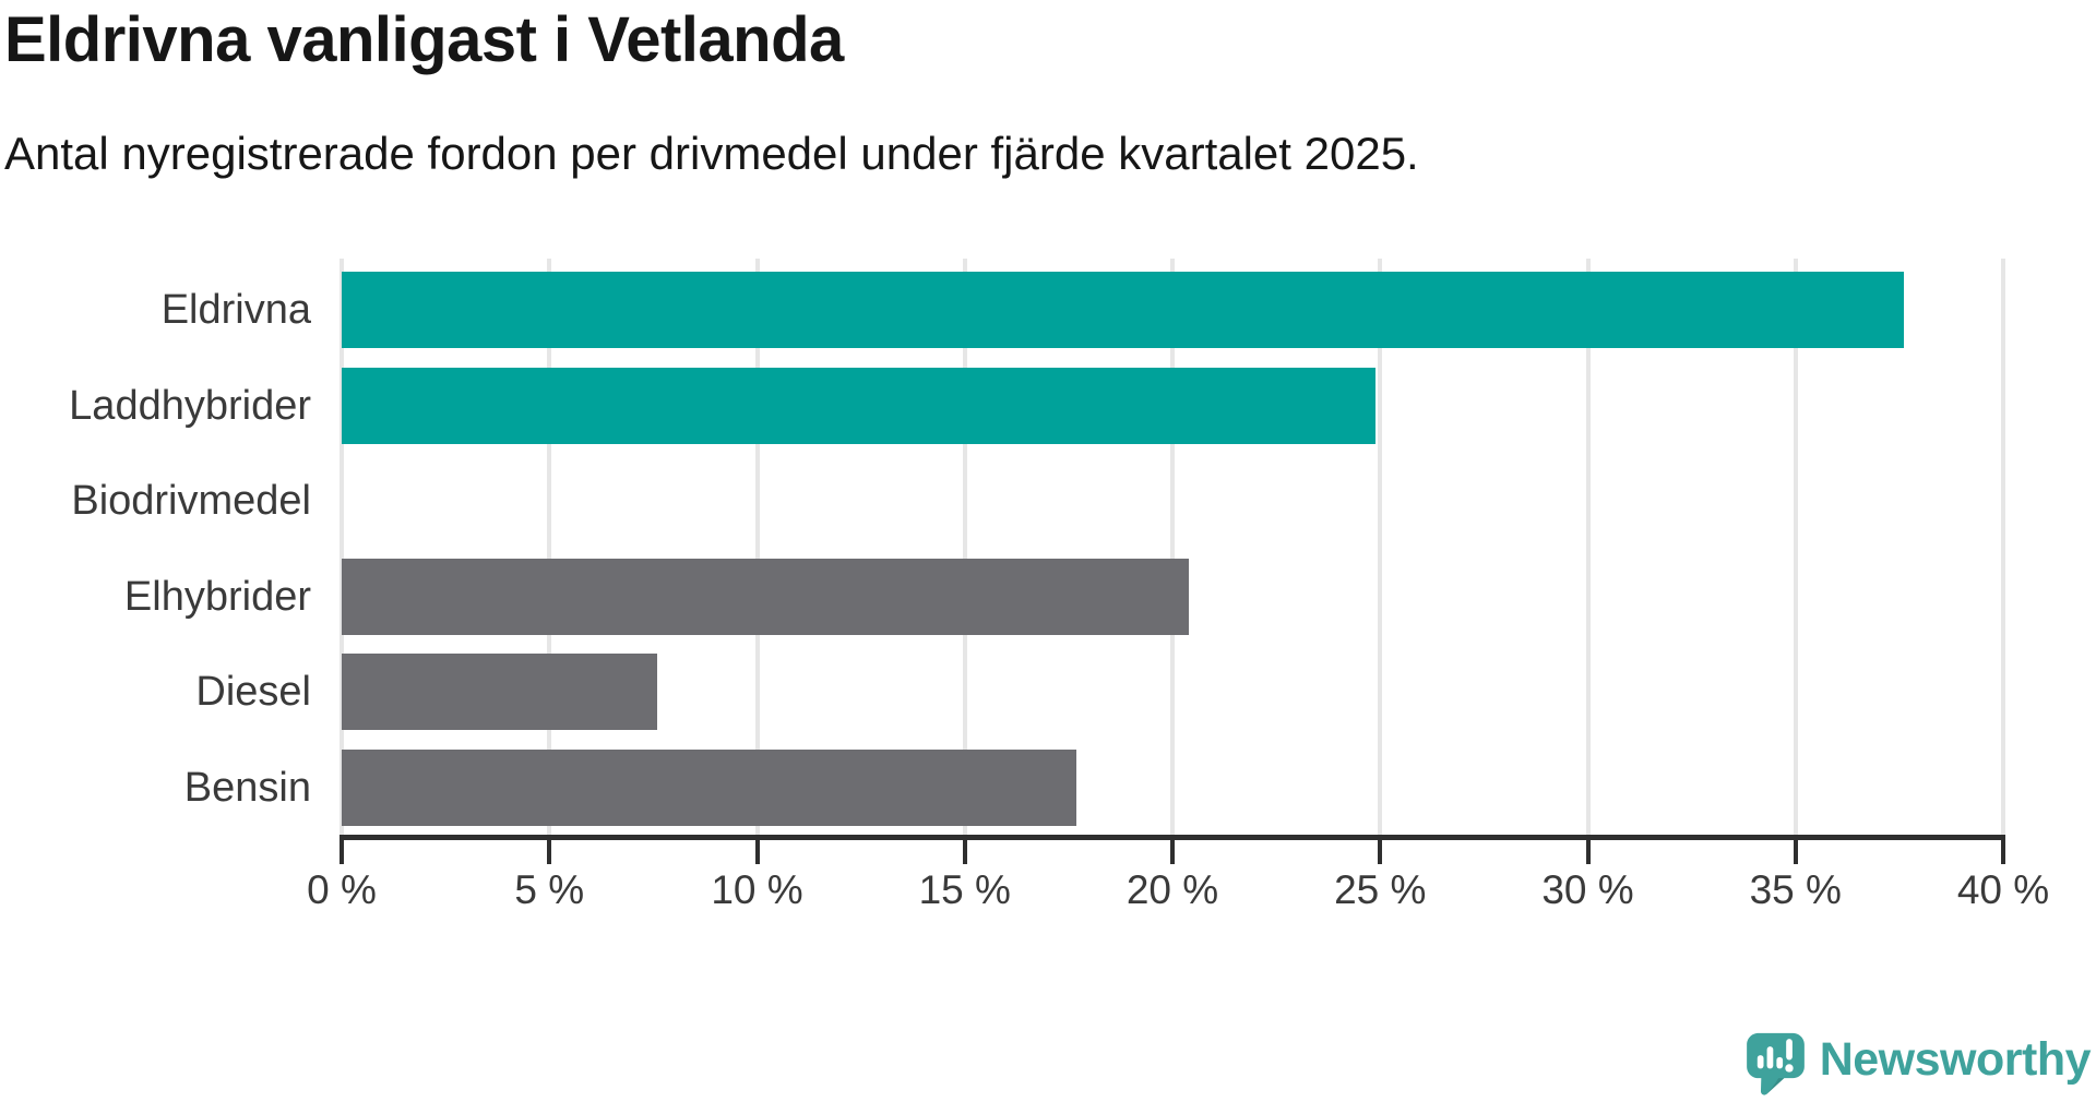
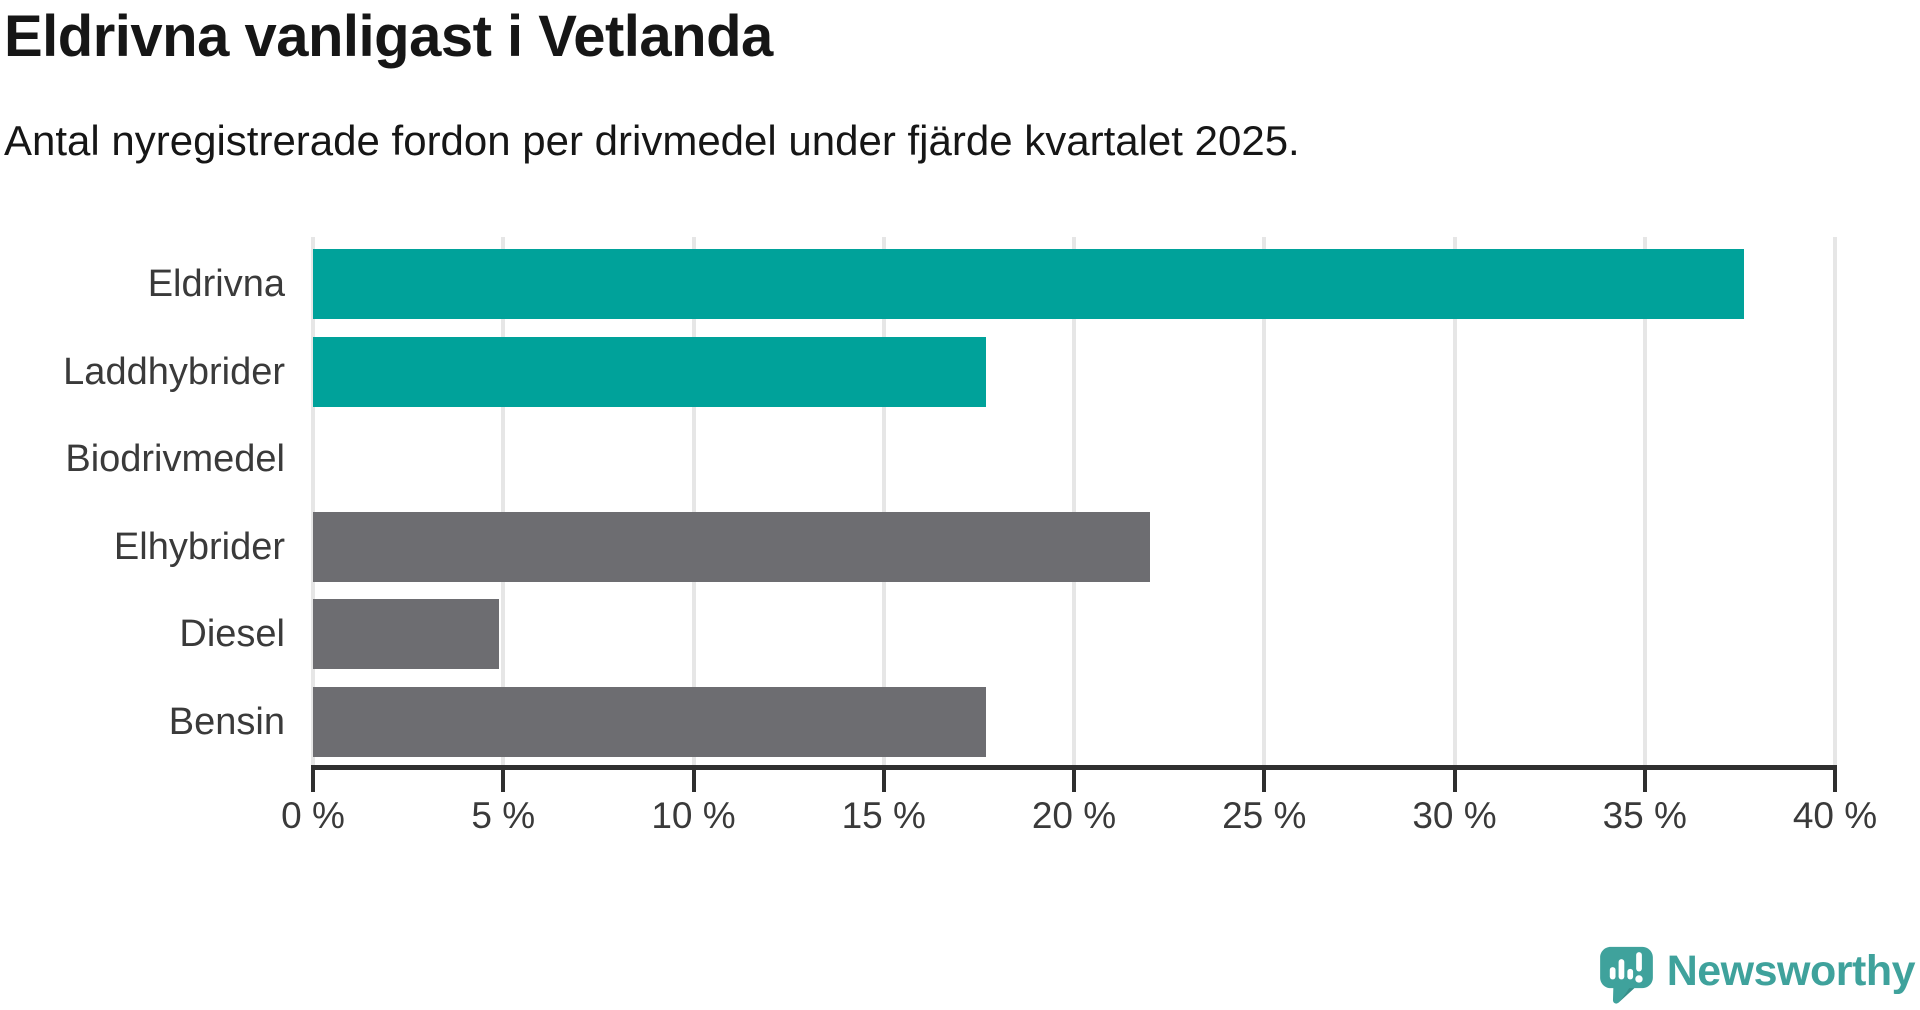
Laddhybrider: 24.9% -> 17.7%
Elhybrider: 20.4% -> 22.0%
Diesel: 7.6% -> 4.9%
